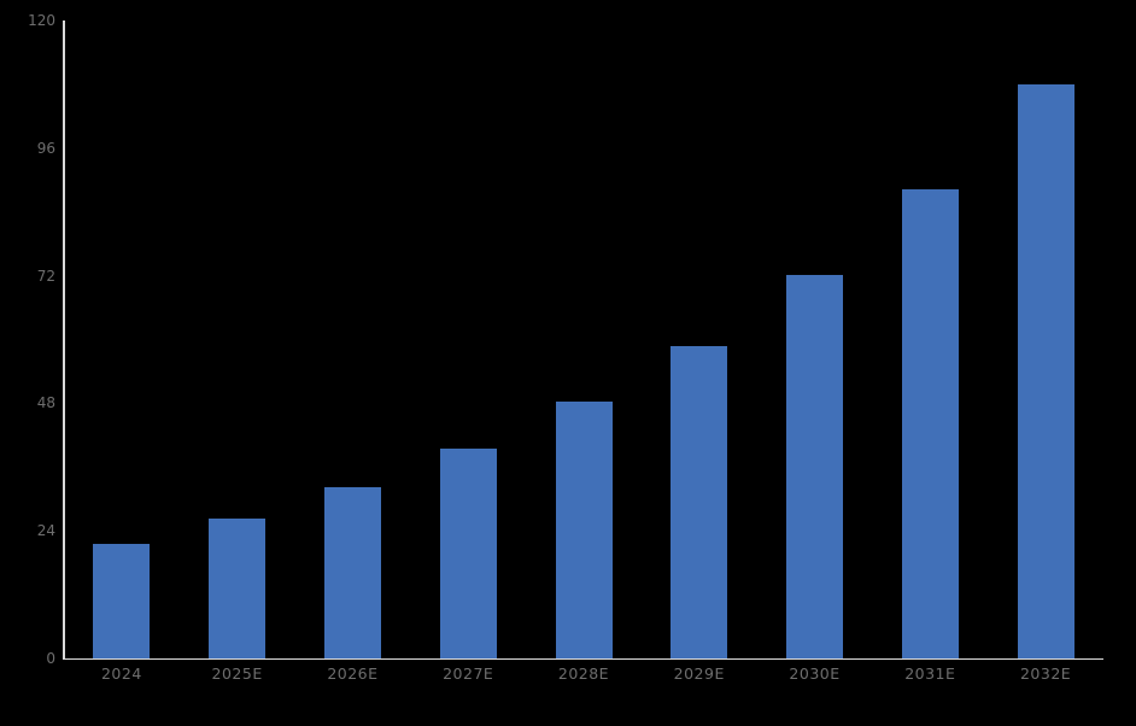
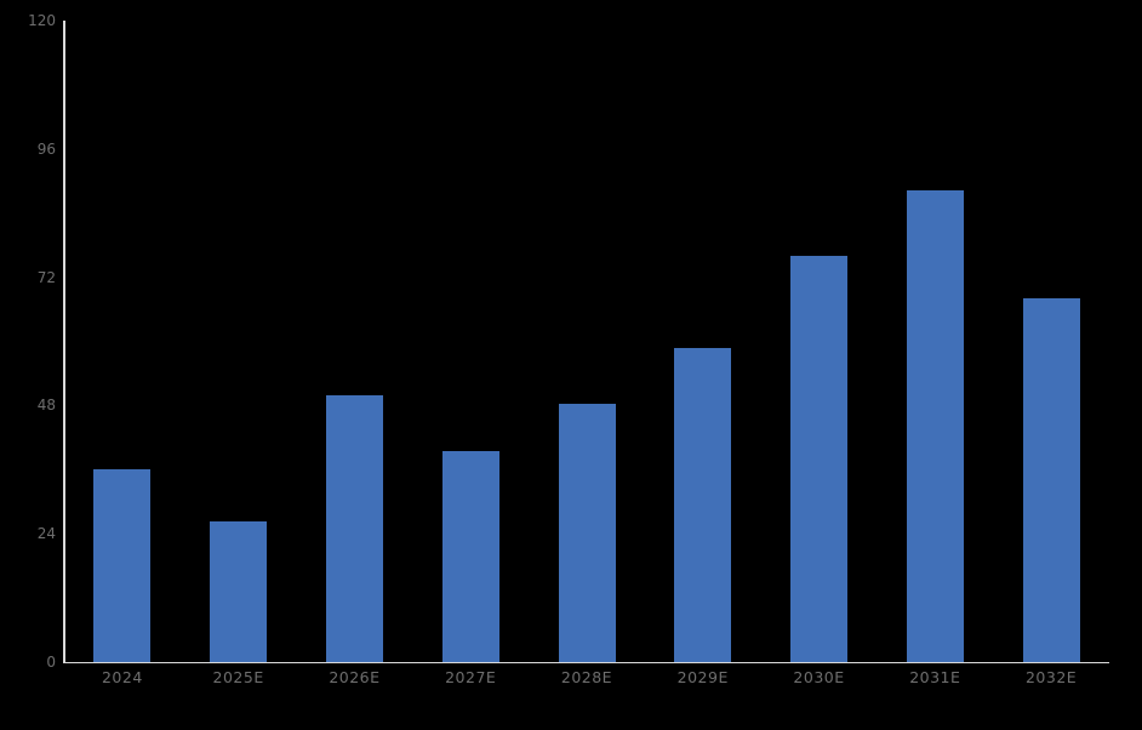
2024: 22 -> 36
2026E: 32 -> 50
2030E: 72 -> 76
2032E: 108 -> 68
